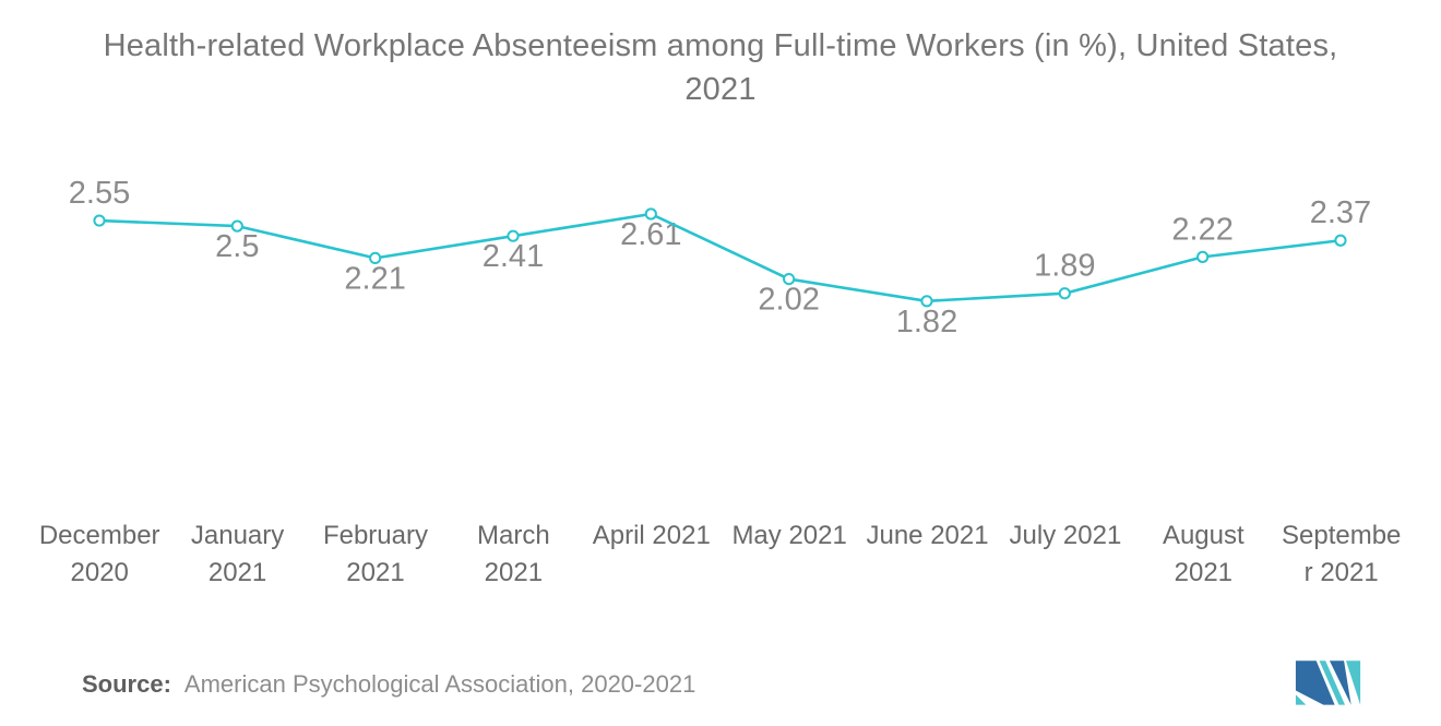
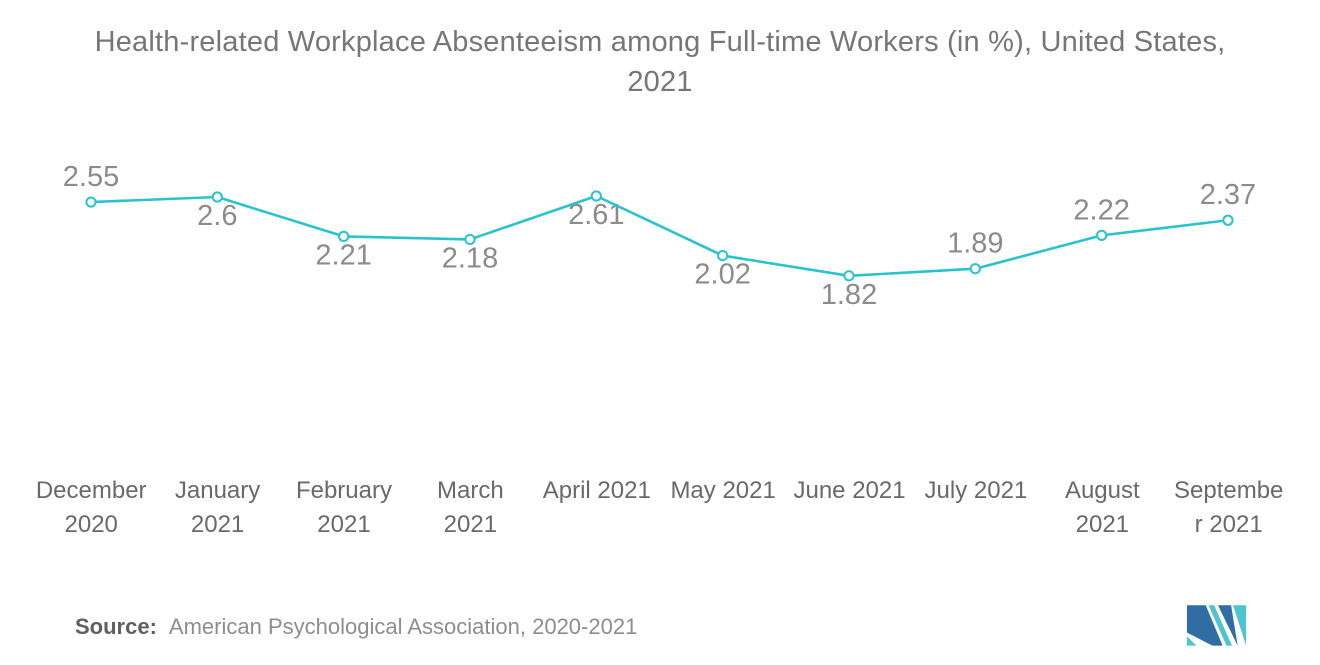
January 2021: 2.5 -> 2.6
March 2021: 2.41 -> 2.18
